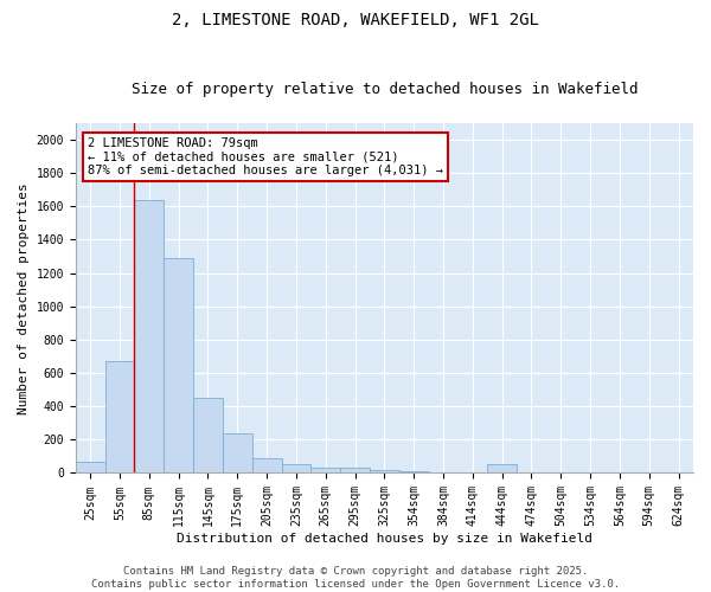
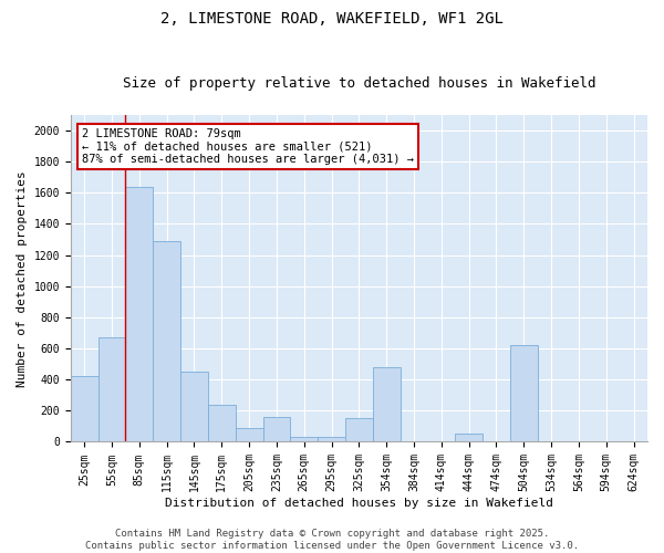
25sqm: 70 -> 420
235sqm: 60 -> 160
325sqm: 20 -> 150
354sqm: 10 -> 480
504sqm: 0 -> 620
